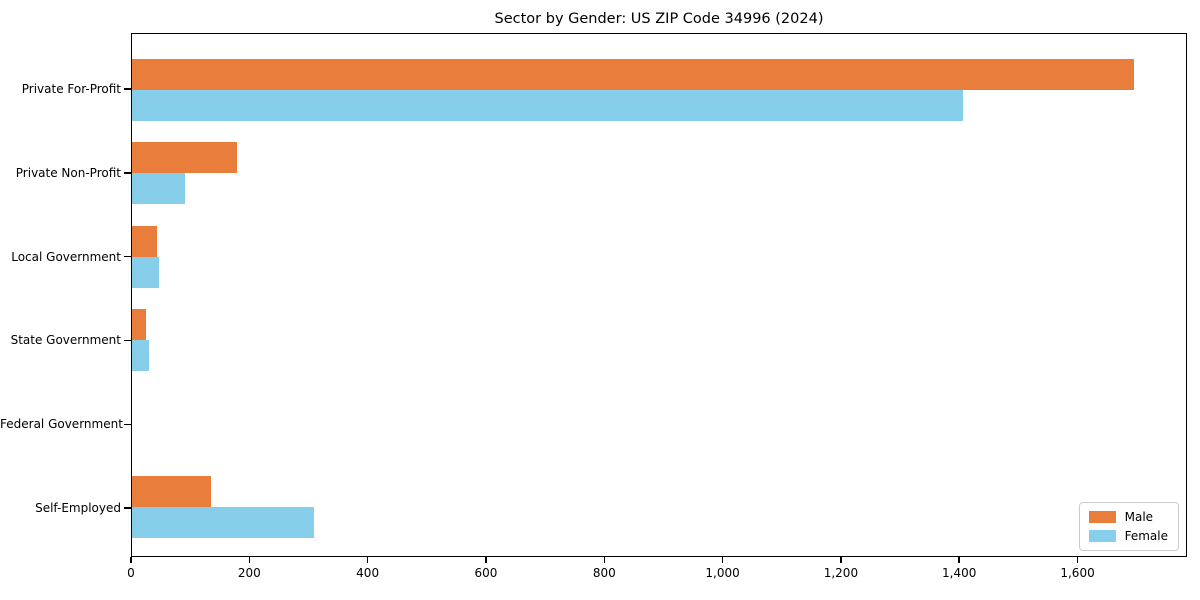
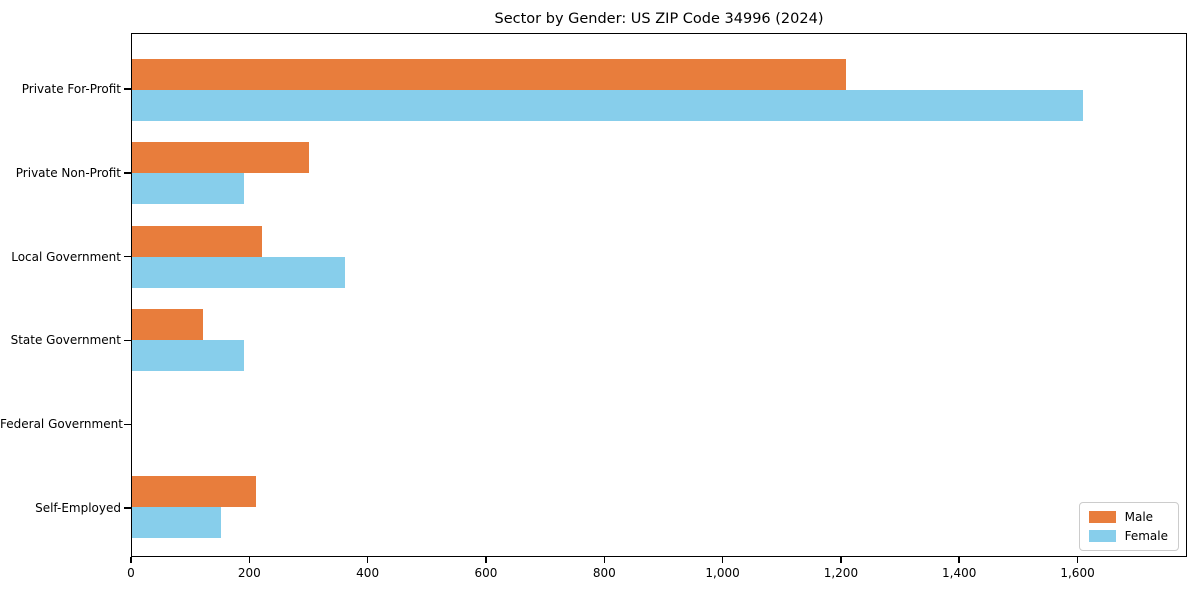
Male/Private For-Profit: 1700 -> 1210
Female/Private For-Profit: 1410 -> 1610
Male/Private Non-Profit: 180 -> 300
Female/Private Non-Profit: 90 -> 190
Male/Local Government: 40 -> 220
Female/Local Government: 50 -> 360
Male/State Government: 20 -> 120
Female/State Government: 30 -> 190
Male/Self-Employed: 130 -> 210
Female/Self-Employed: 310 -> 150
